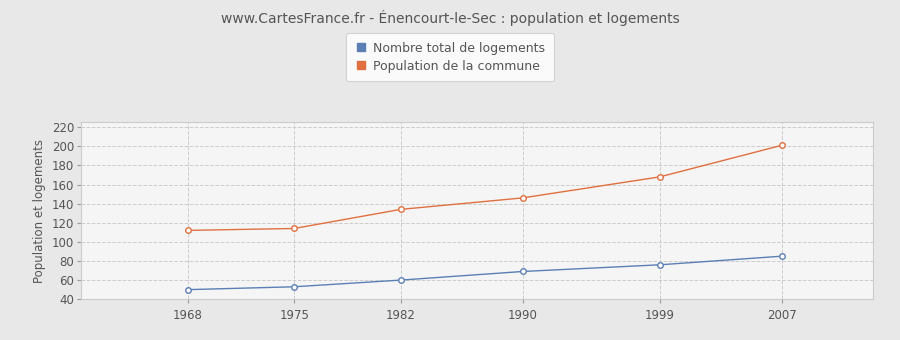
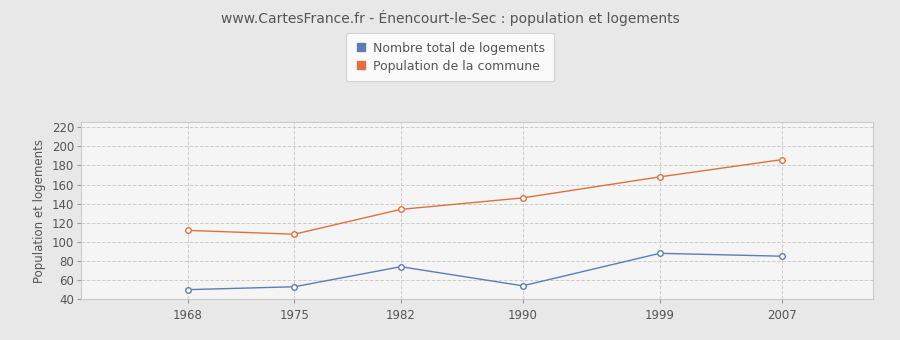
Population de la commune/1975: 114 -> 108
Nombre total de logements/1982: 60 -> 74
Nombre total de logements/1990: 69 -> 54
Nombre total de logements/1999: 76 -> 88
Population de la commune/2007: 201 -> 186
